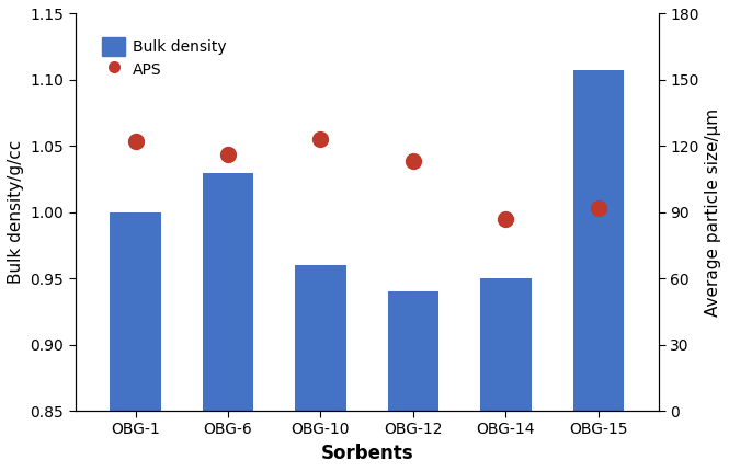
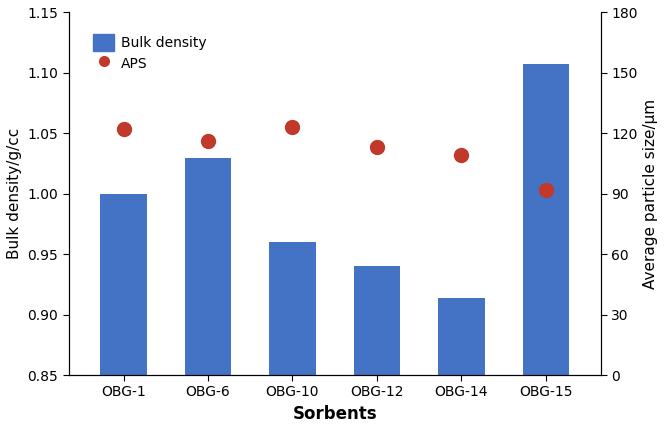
Bulk density/OBG-14: 0.950 -> 0.914
APS/OBG-14: 87 -> 109
